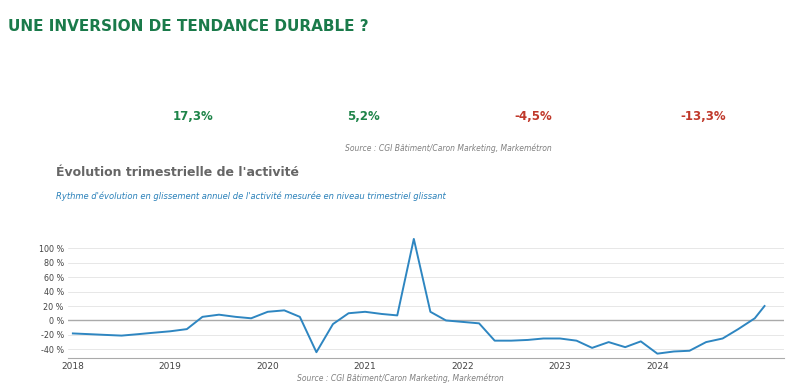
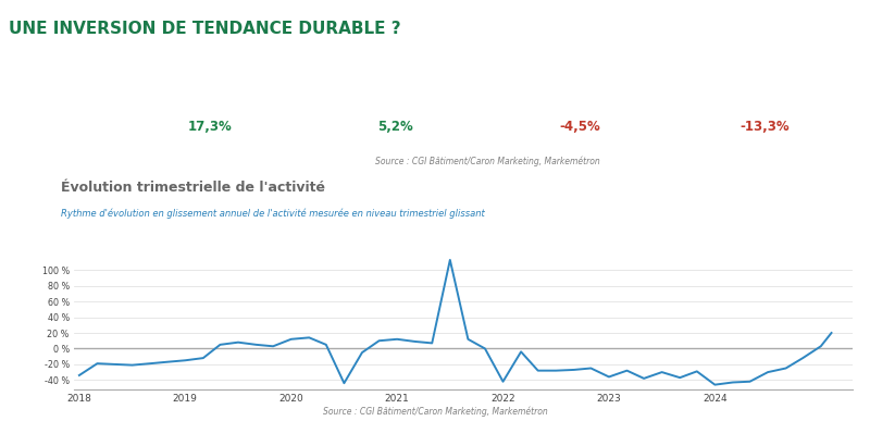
2018: -18 % -> -34 %
2022: -2 % -> -42 %
2023: -25 % -> -36 %
